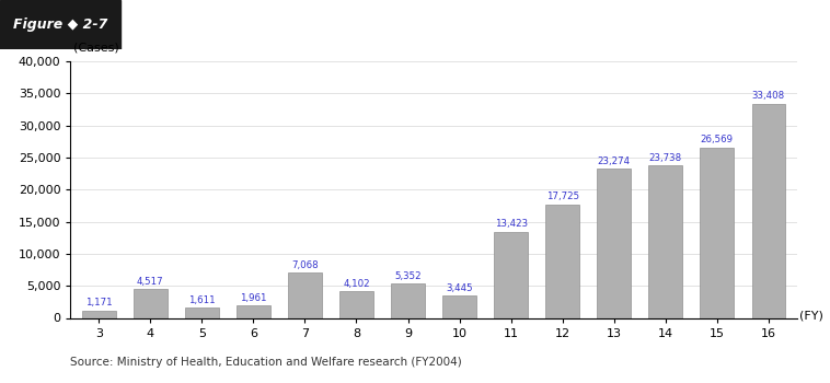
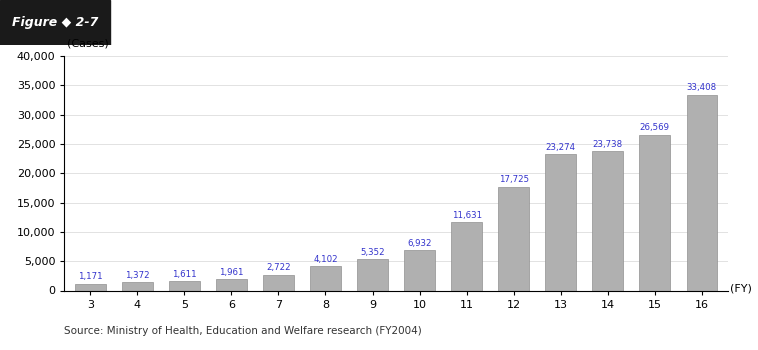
4: 4,517 -> 1,372
7: 7,068 -> 2,722
10: 3,445 -> 6,932
11: 13,423 -> 11,631
